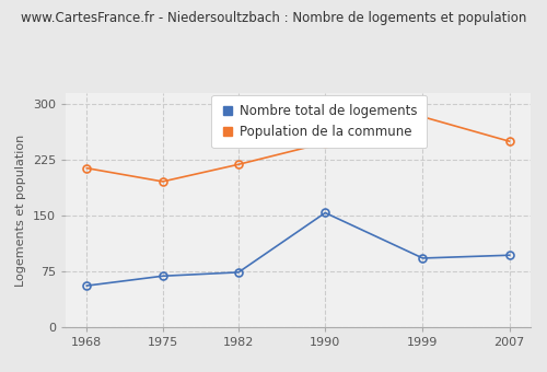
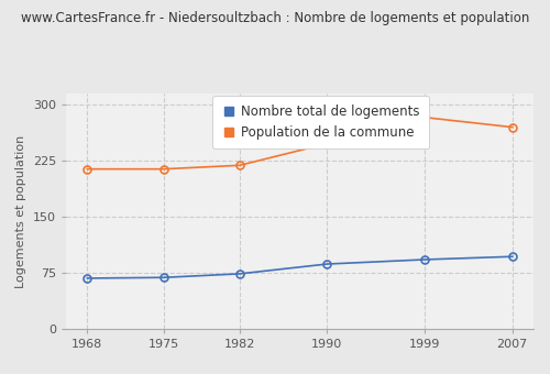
Nombre total de logements/1968: 56 -> 68
Population de la commune/1975: 196 -> 214
Nombre total de logements/1990: 154 -> 87
Population de la commune/2007: 250 -> 270
